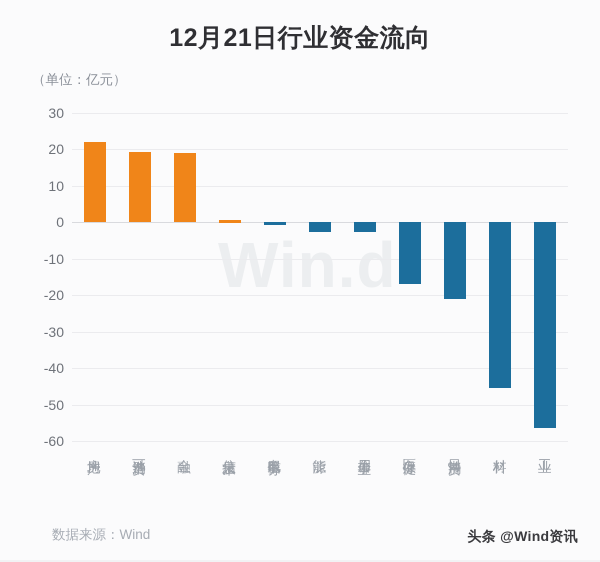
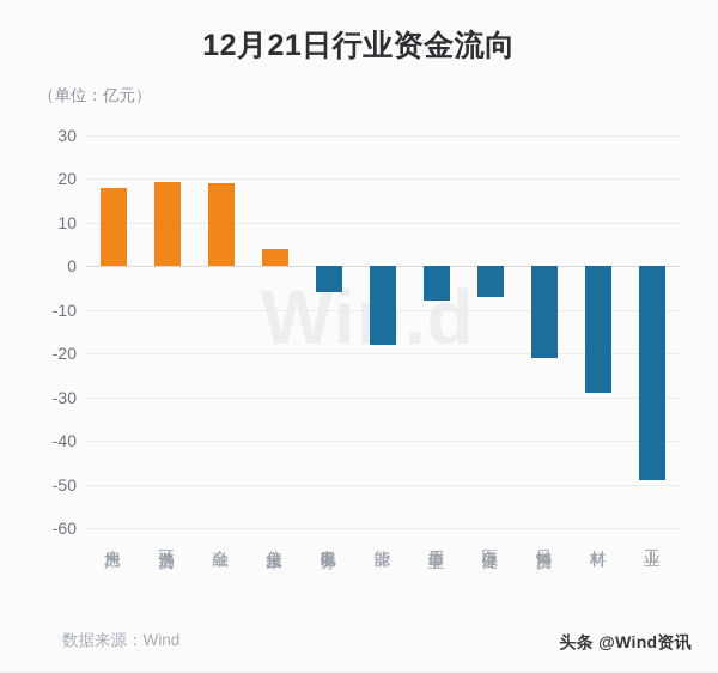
房地产: 22 -> 18
信息技术: 1 -> 4
电信服务: -1 -> -6
能源: -3 -> -18
公用事业: -3 -> -8
医疗保健: -17 -> -7
材料: -46 -> -29
工业: -56 -> -49
